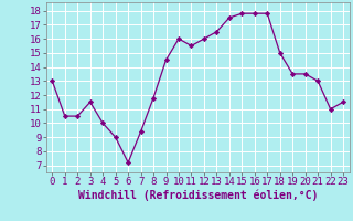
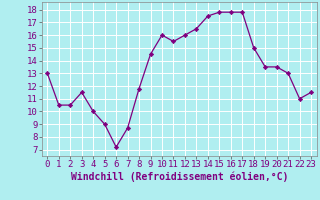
7: 9.4 -> 8.7
